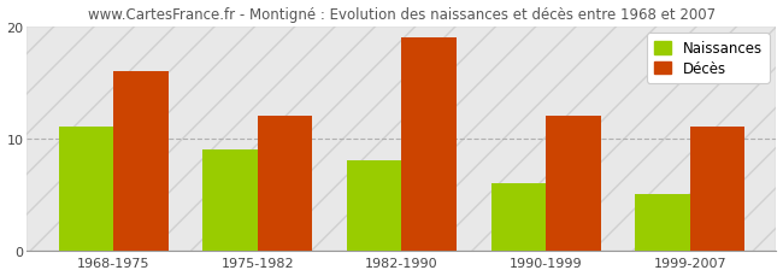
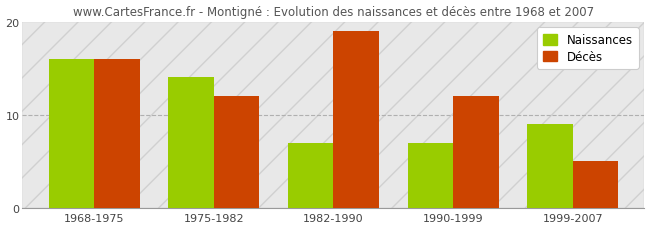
Naissances/1968-1975: 11 -> 16
Naissances/1975-1982: 9 -> 14
Naissances/1982-1990: 8 -> 7
Naissances/1990-1999: 6 -> 7
Naissances/1999-2007: 5 -> 9
Décès/1999-2007: 11 -> 5
